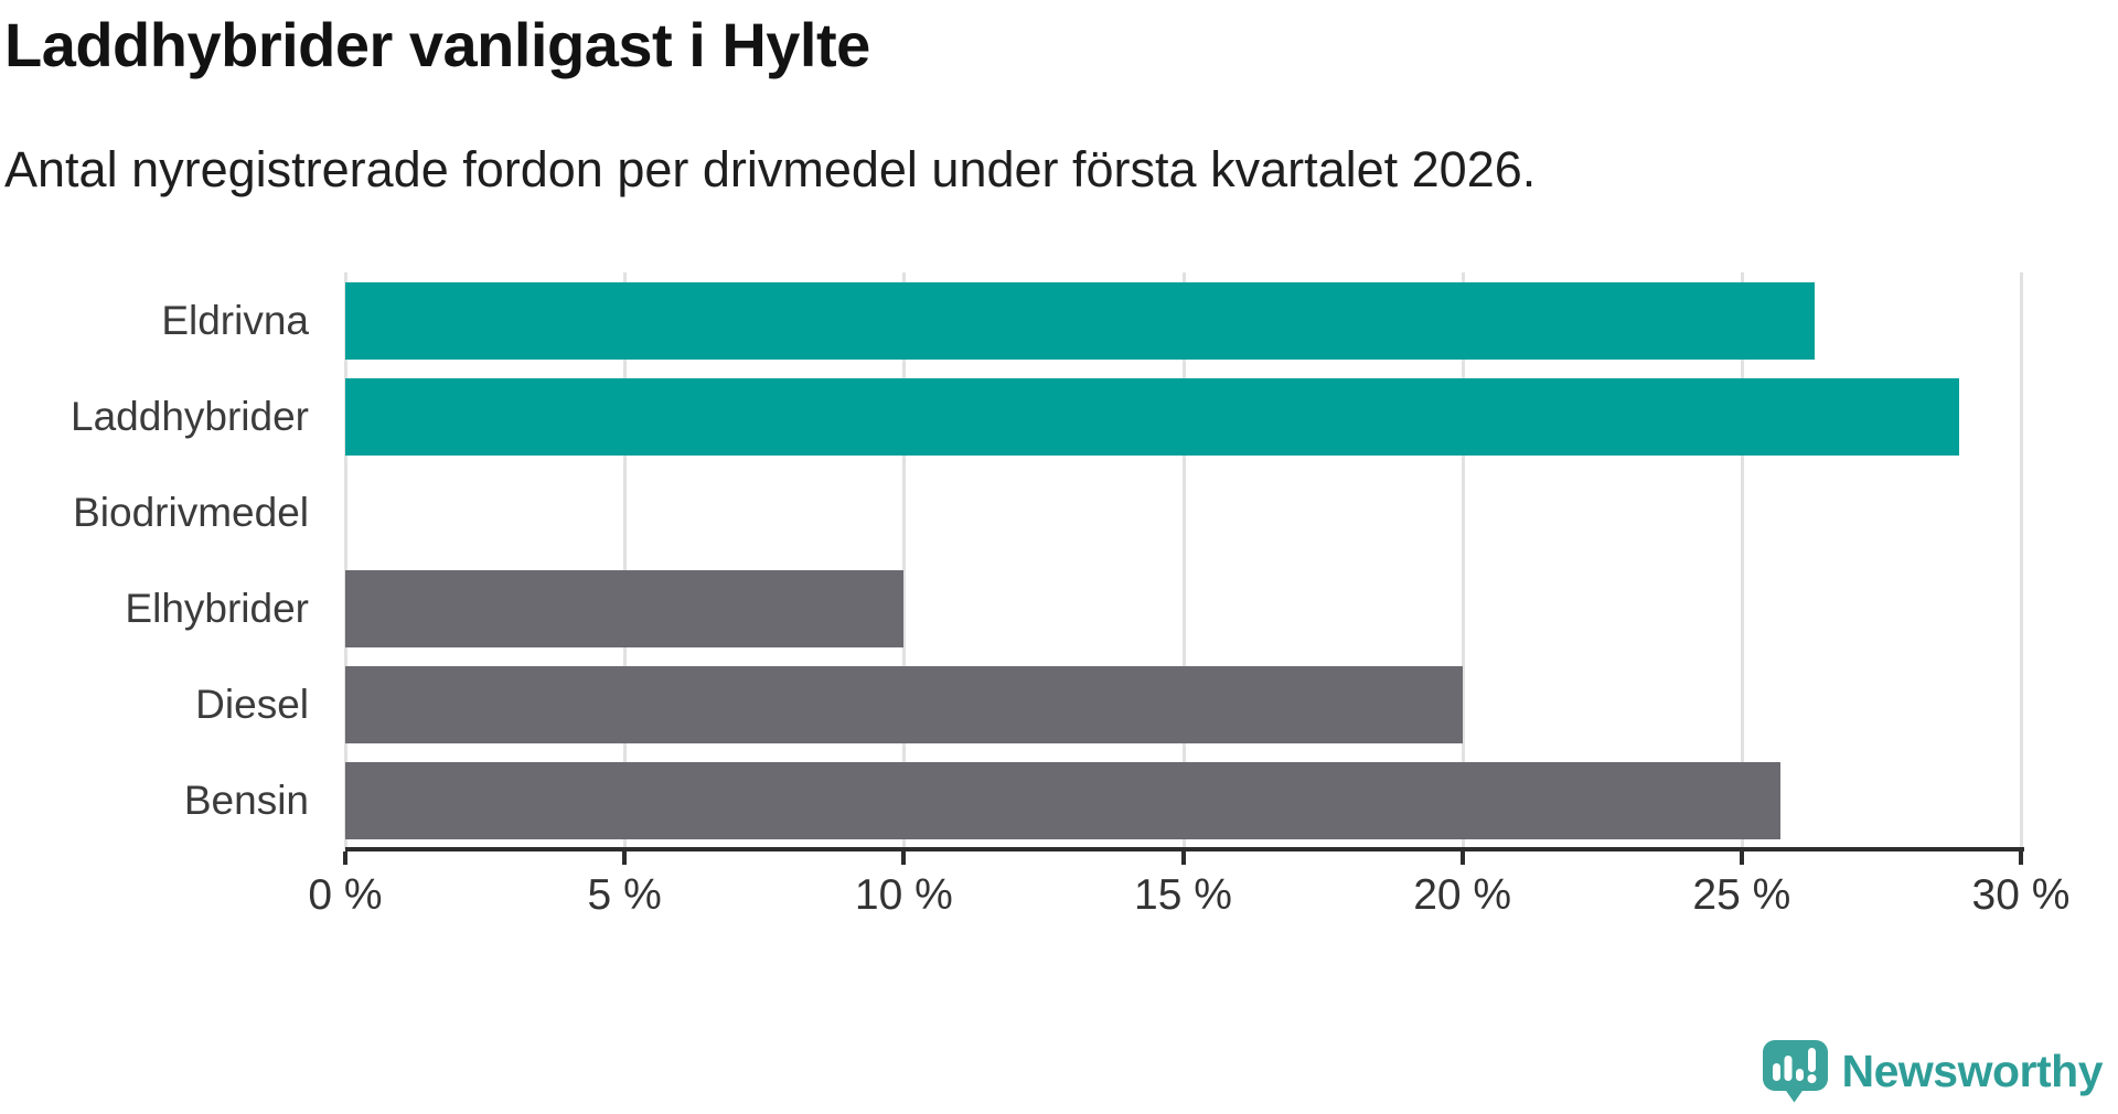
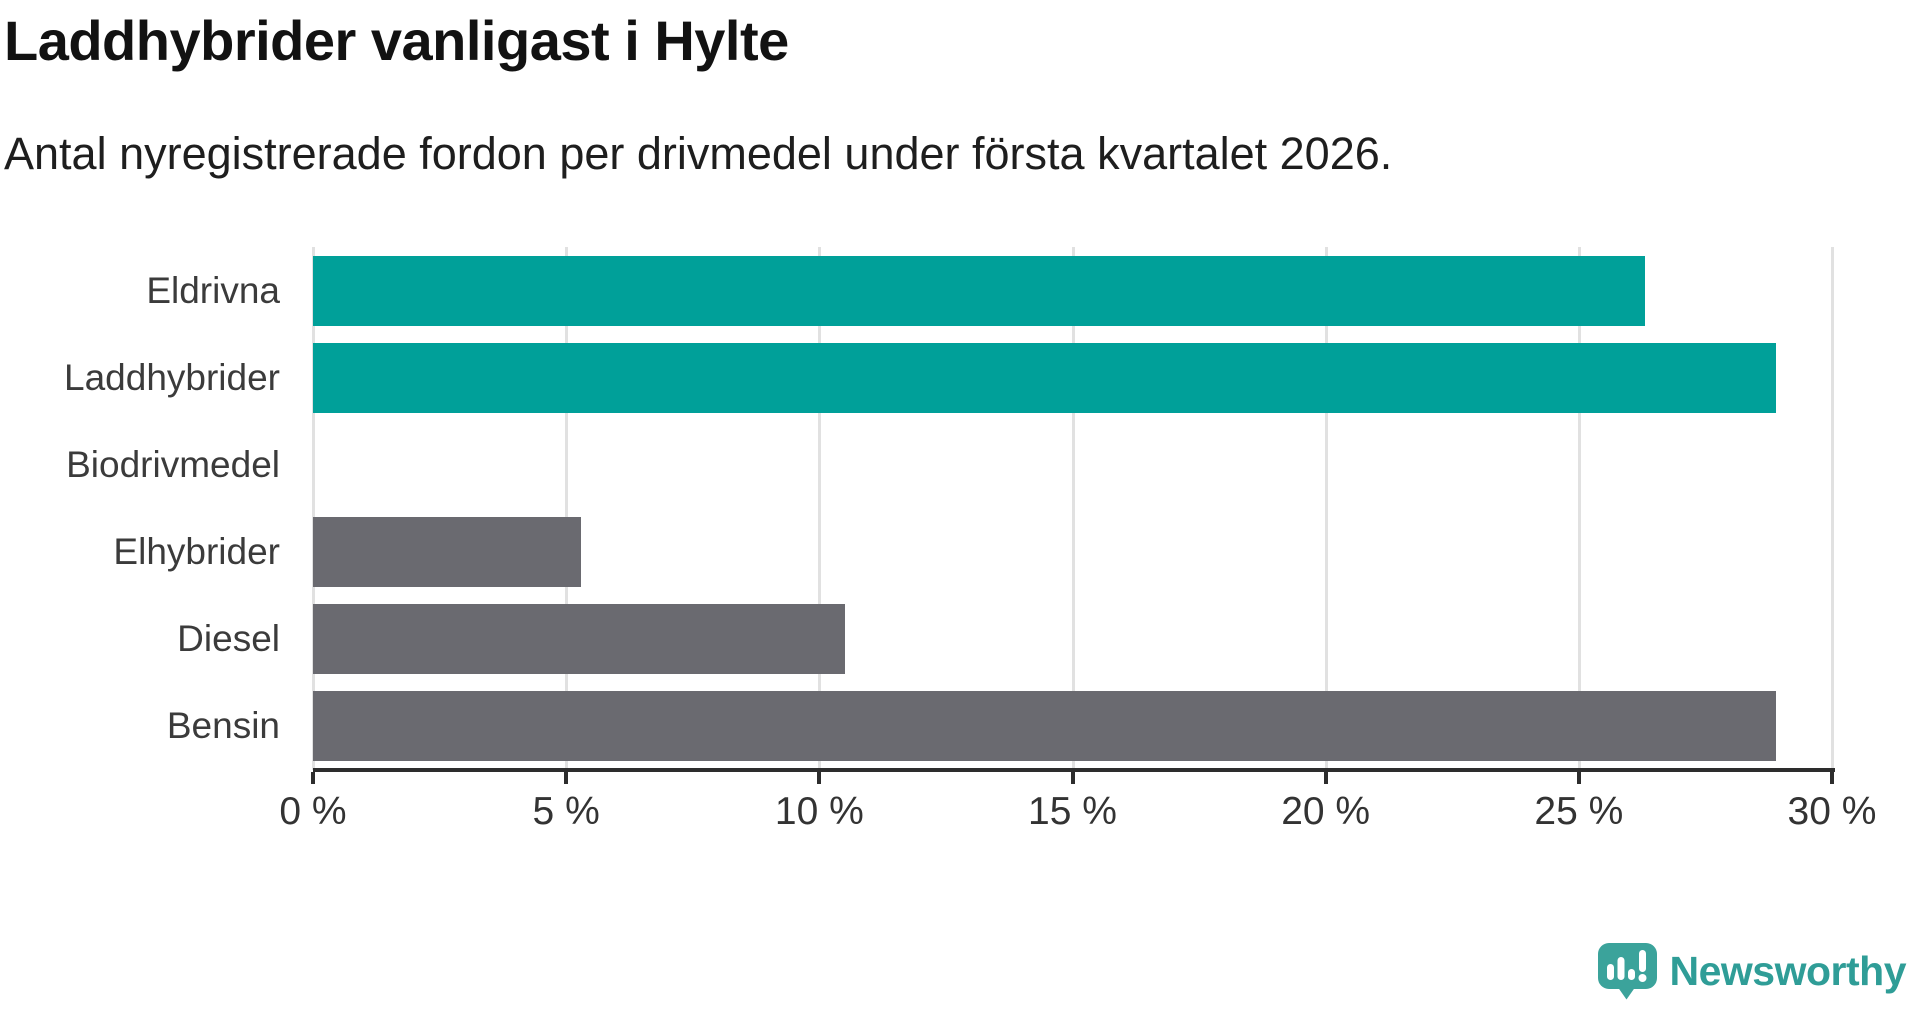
Elhybrider: 10.0% -> 5.3%
Diesel: 20.0% -> 10.5%
Bensin: 25.7% -> 28.9%
